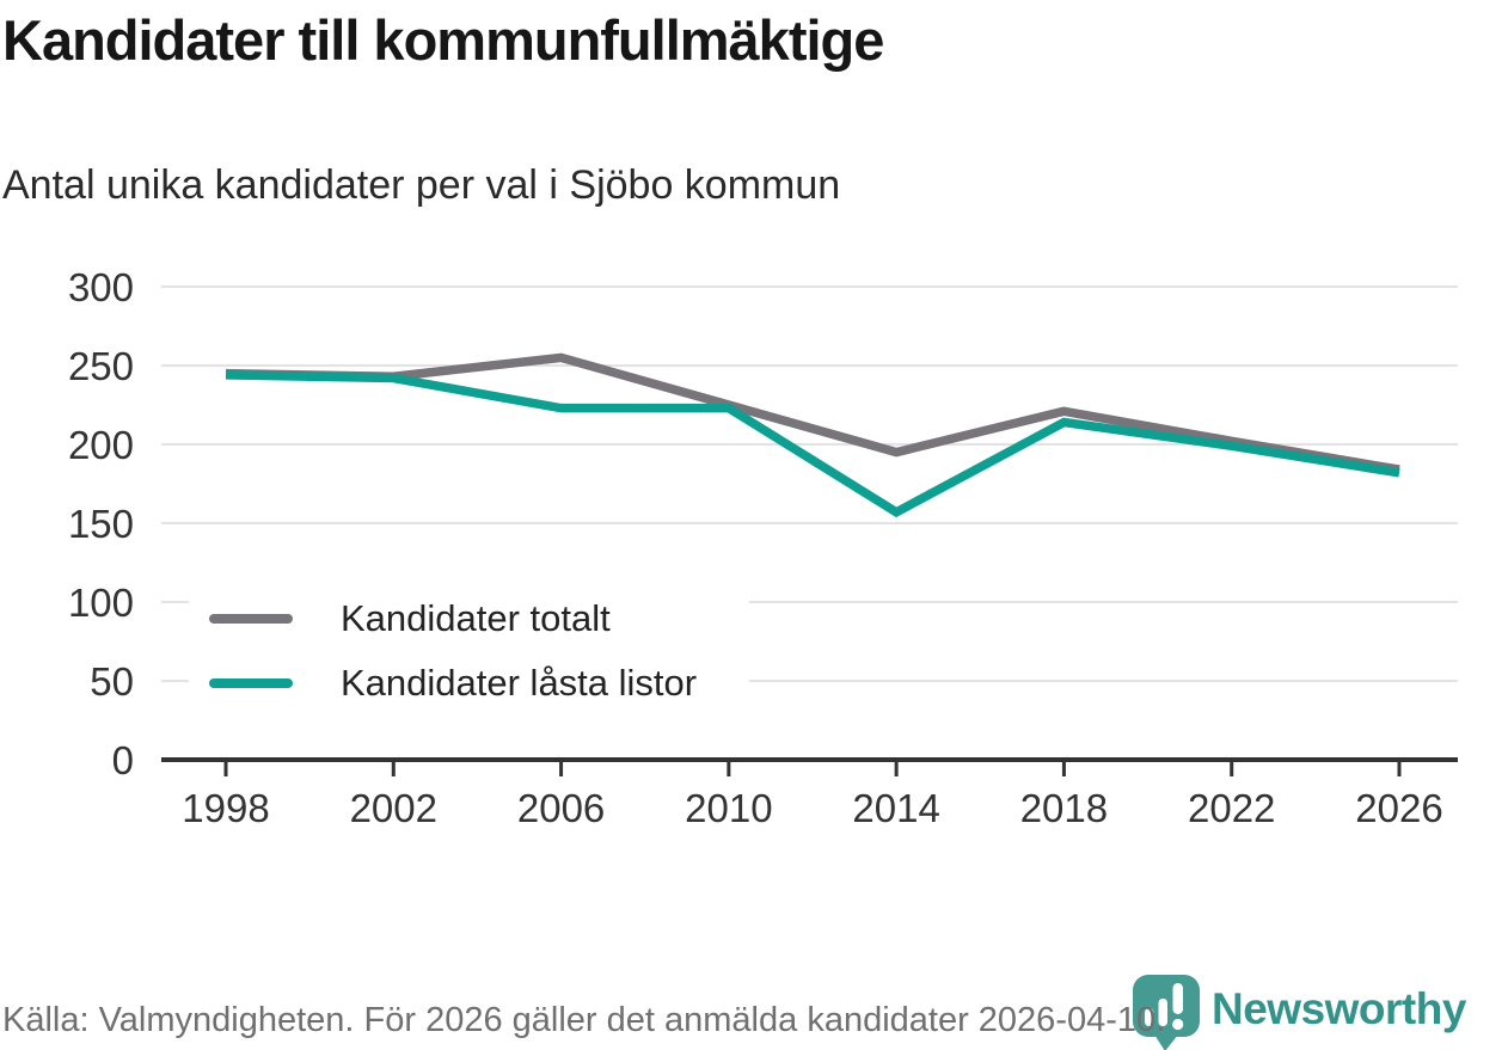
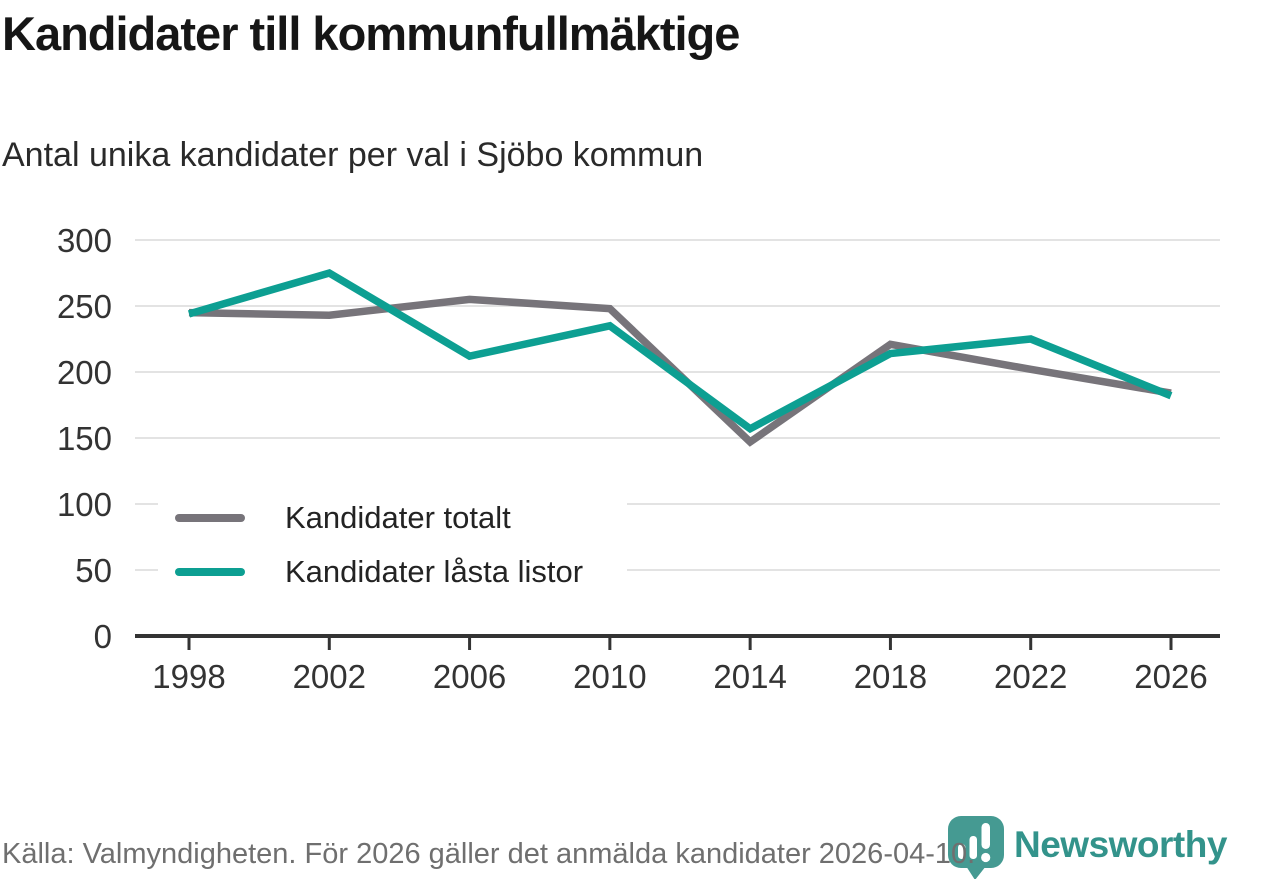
Kandidater låsta listor/2002: 242 -> 275
Kandidater låsta listor/2006: 223 -> 212
Kandidater totalt/2010: 225 -> 248
Kandidater låsta listor/2010: 223 -> 235
Kandidater totalt/2014: 195 -> 147
Kandidater låsta listor/2022: 199 -> 225
